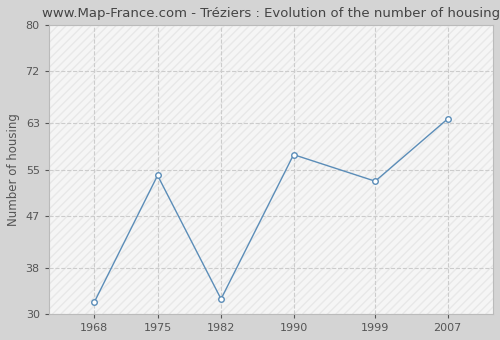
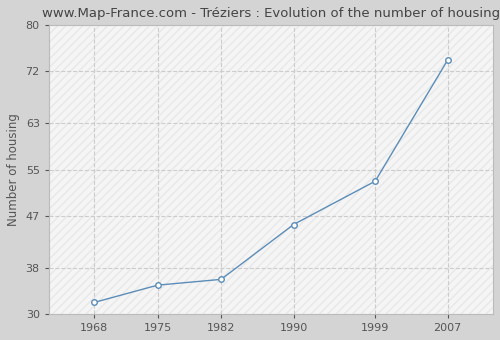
1975: 54.0 -> 35.0
1982: 32.6 -> 36.0
1990: 57.6 -> 45.5
2007: 63.8 -> 74.0
